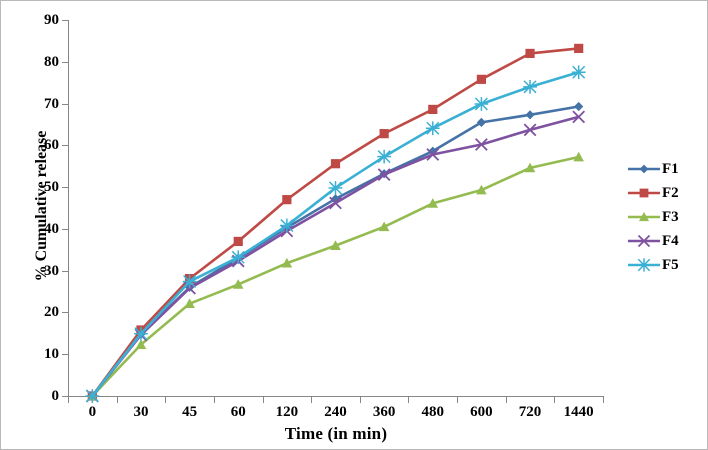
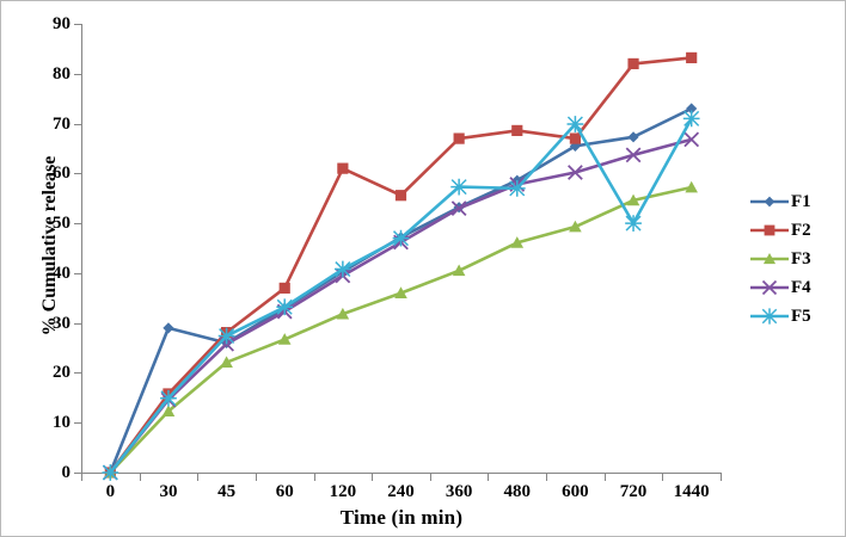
F1/30: 15 -> 29
F2/120: 47 -> 61
F5/240: 50 -> 47
F2/360: 63 -> 67
F5/480: 64 -> 57
F2/600: 76 -> 67
F5/720: 74 -> 50
F1/1440: 69 -> 73
F5/1440: 78 -> 71
